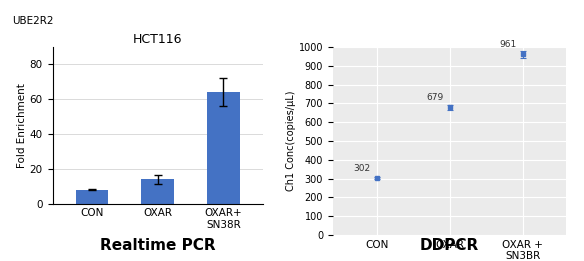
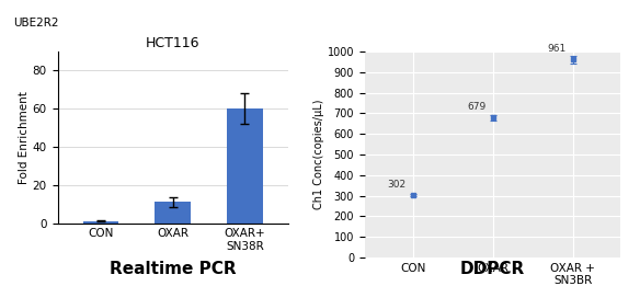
CON: 8 -> 1
OXAR: 14 -> 11
OXAR+ SN38R: 64 -> 60
